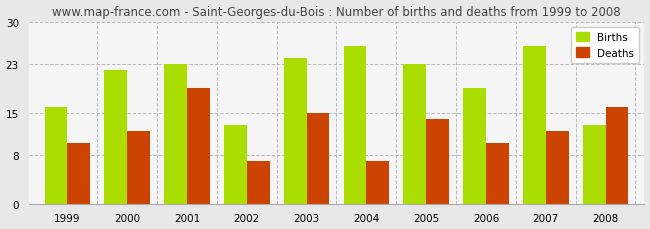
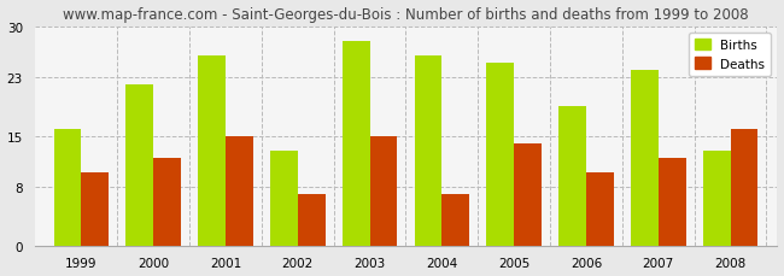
Births/2001: 23 -> 26
Deaths/2001: 19 -> 15
Births/2003: 24 -> 28
Births/2005: 23 -> 25
Births/2007: 26 -> 24
